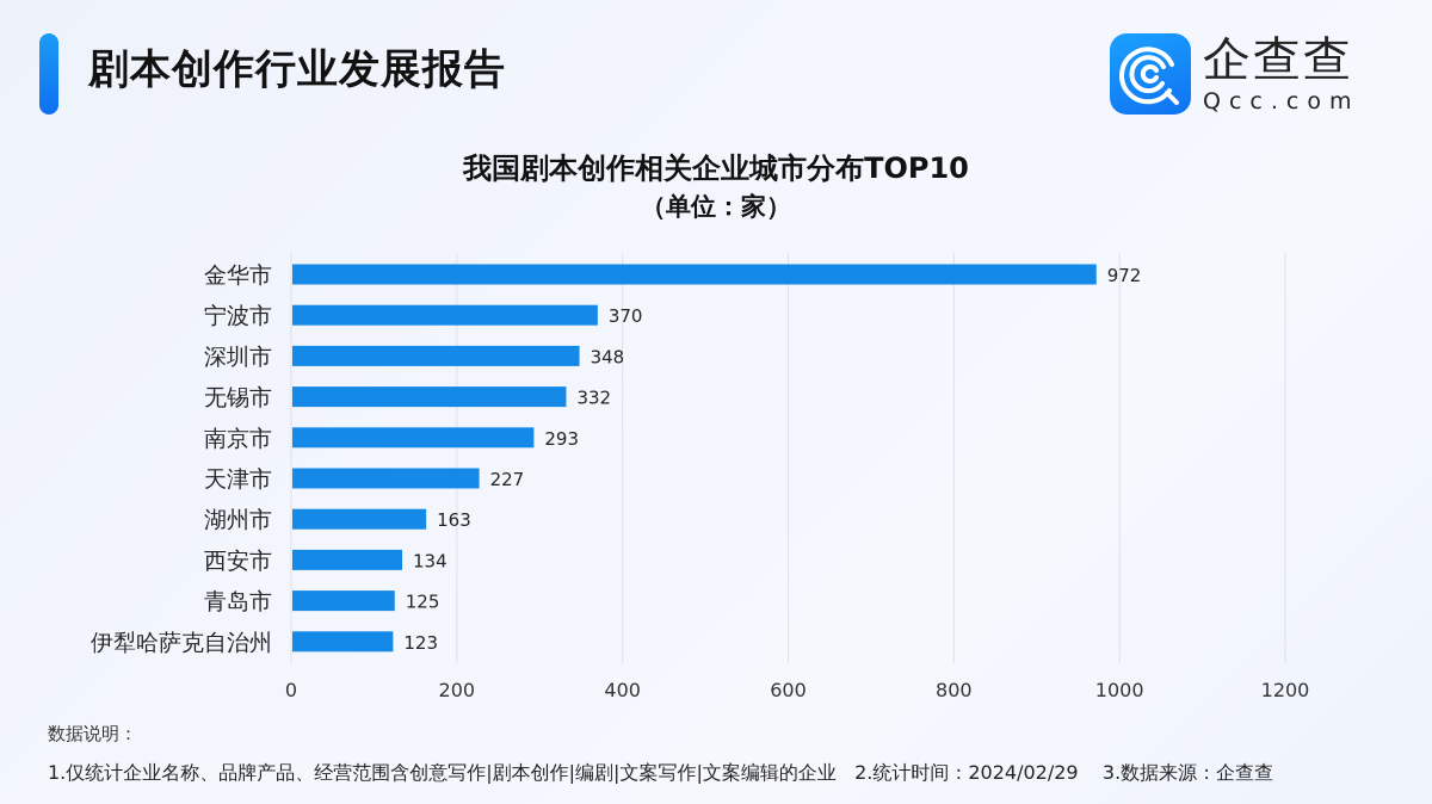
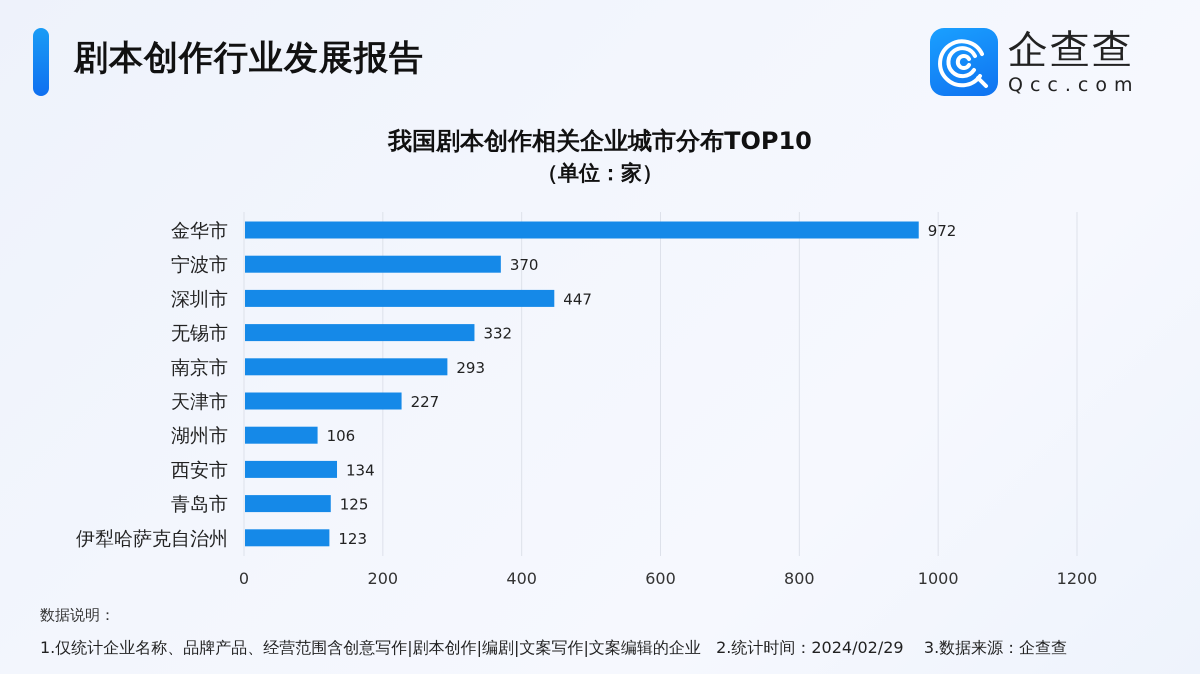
深圳市: 348 -> 447
湖州市: 163 -> 106
